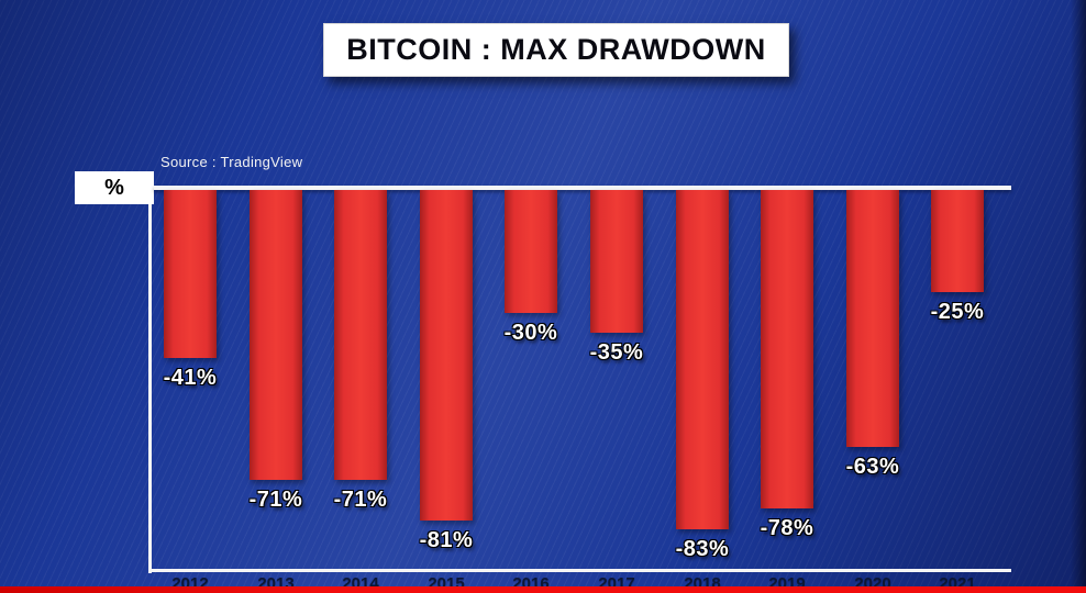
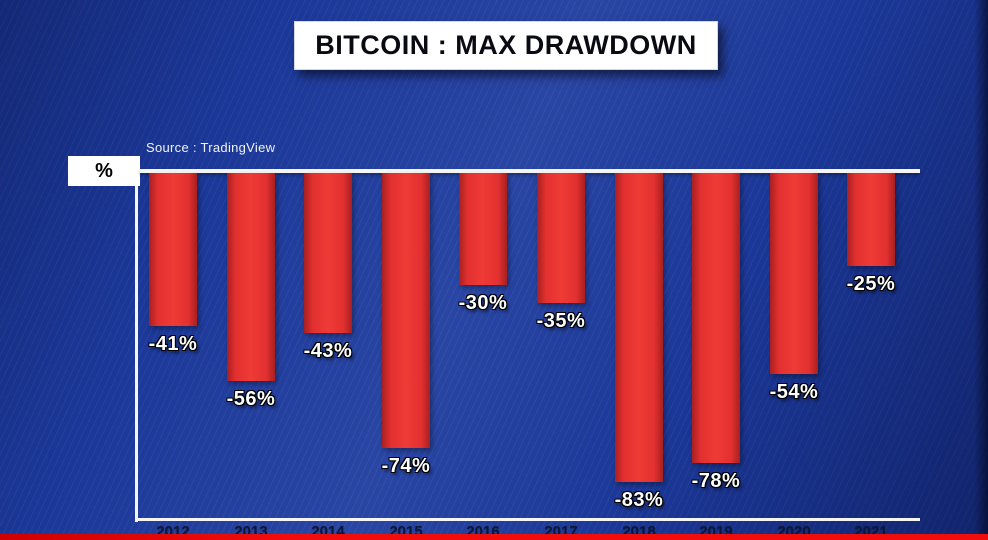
2013: -71% -> -56%
2014: -71% -> -43%
2015: -81% -> -74%
2020: -63% -> -54%
